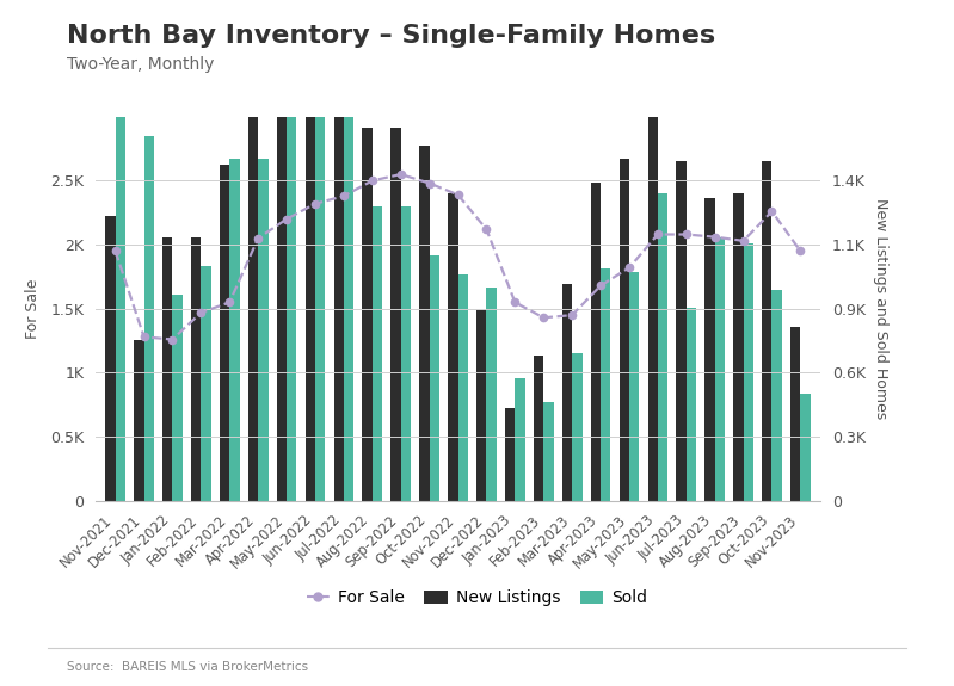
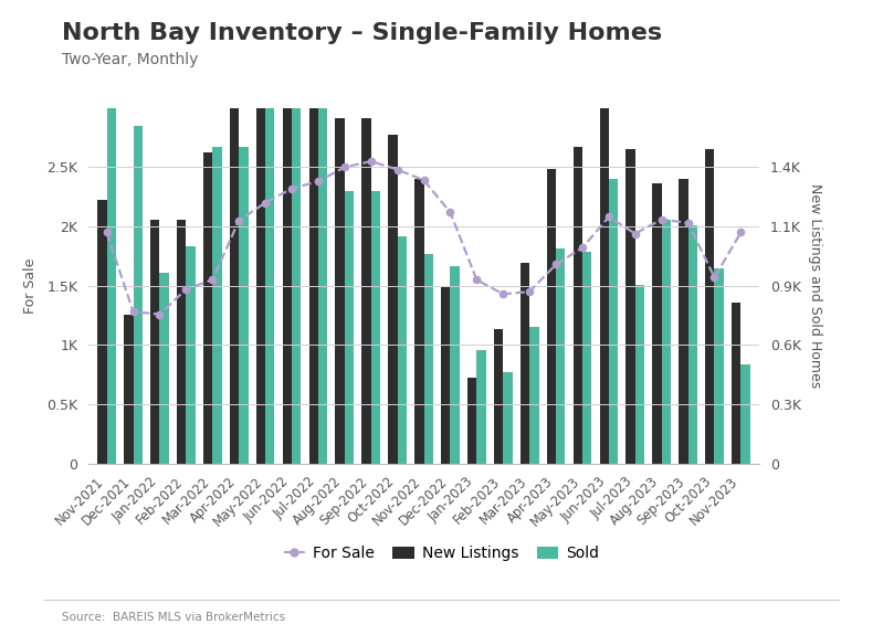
For Sale/Jul-2023: 2.08K -> 1.94K
For Sale/Oct-2023: 2.26K -> 1.57K
